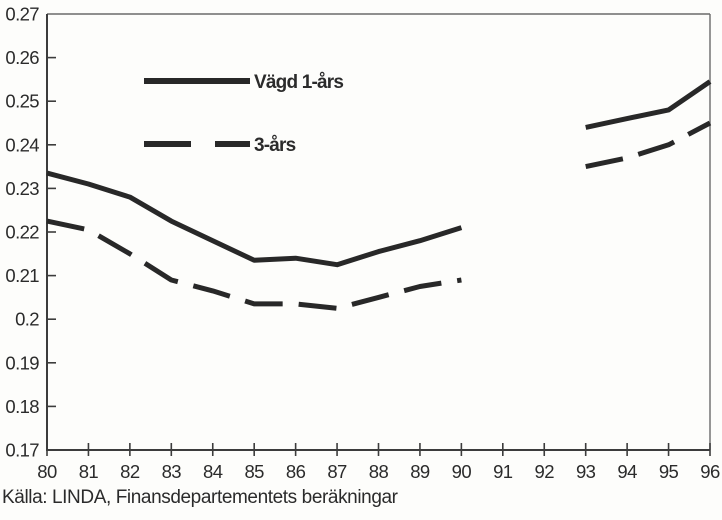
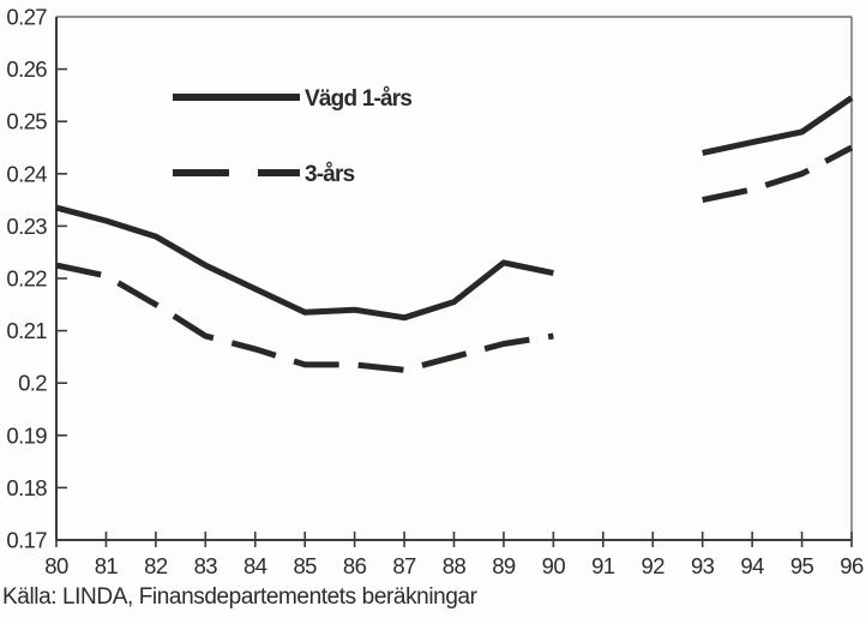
Vägd 1-års/89: 0.218 -> 0.223
